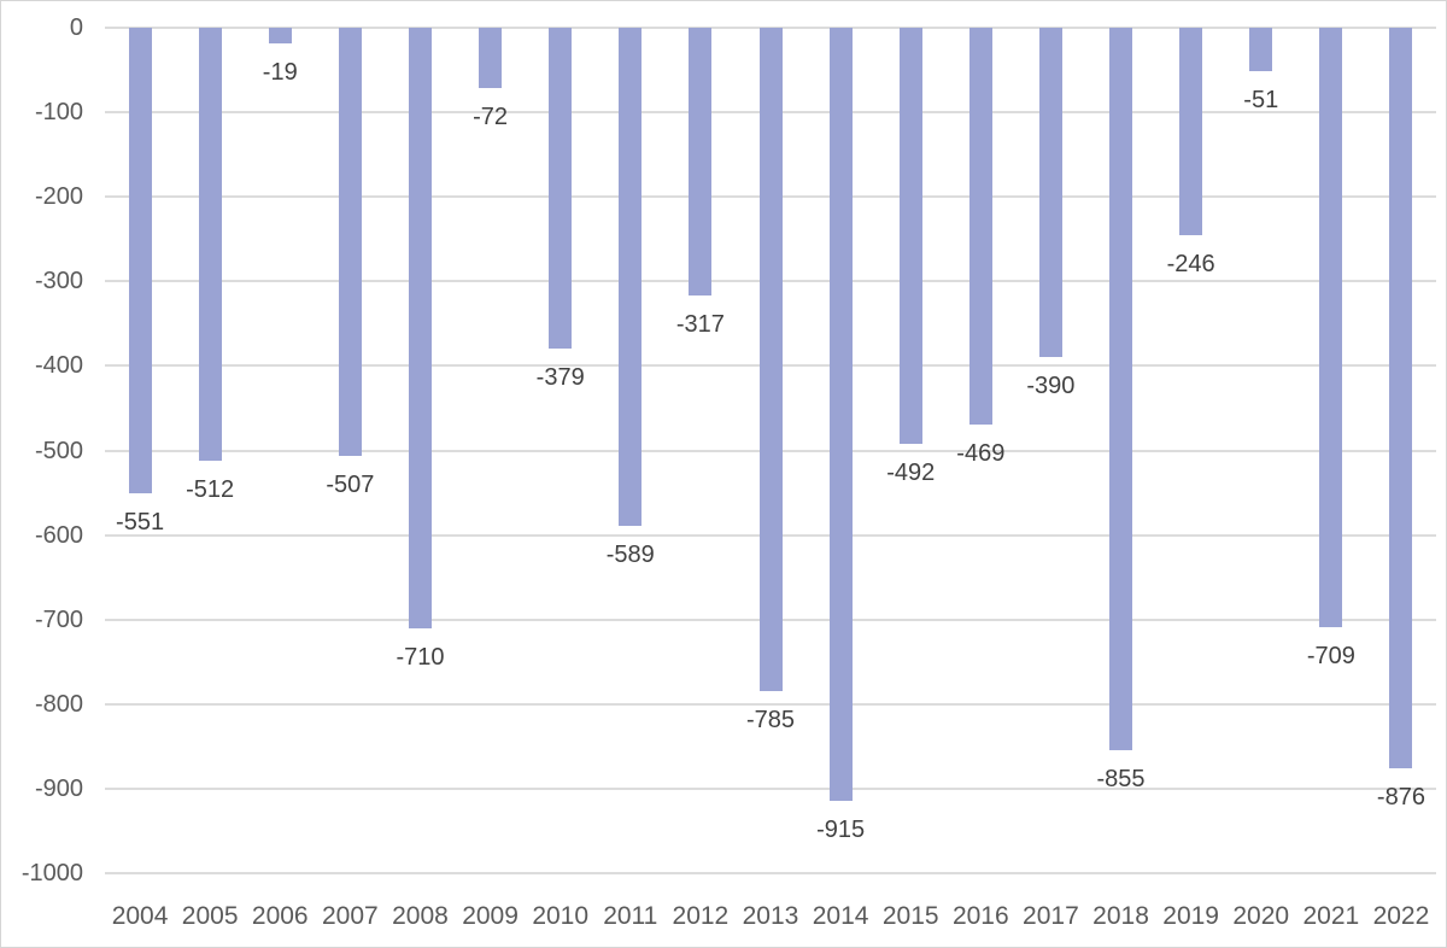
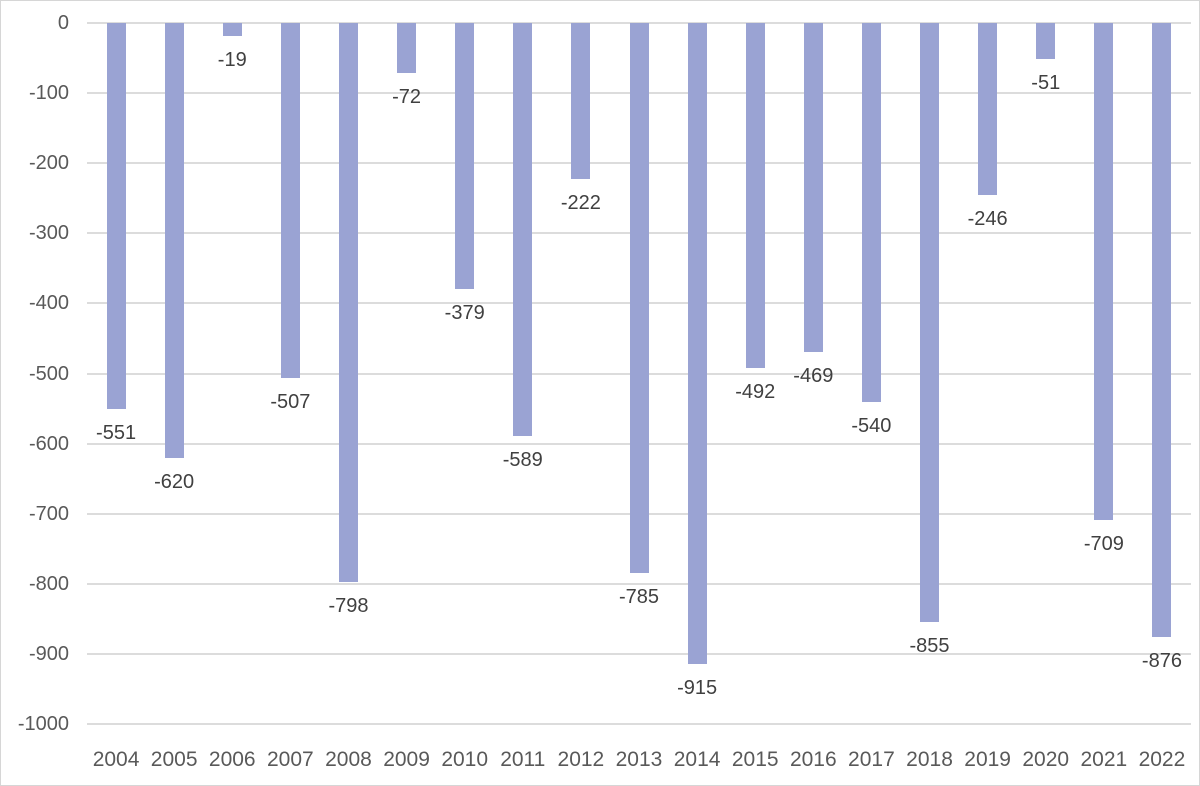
2005: -512 -> -620
2008: -710 -> -798
2012: -317 -> -222
2017: -390 -> -540
